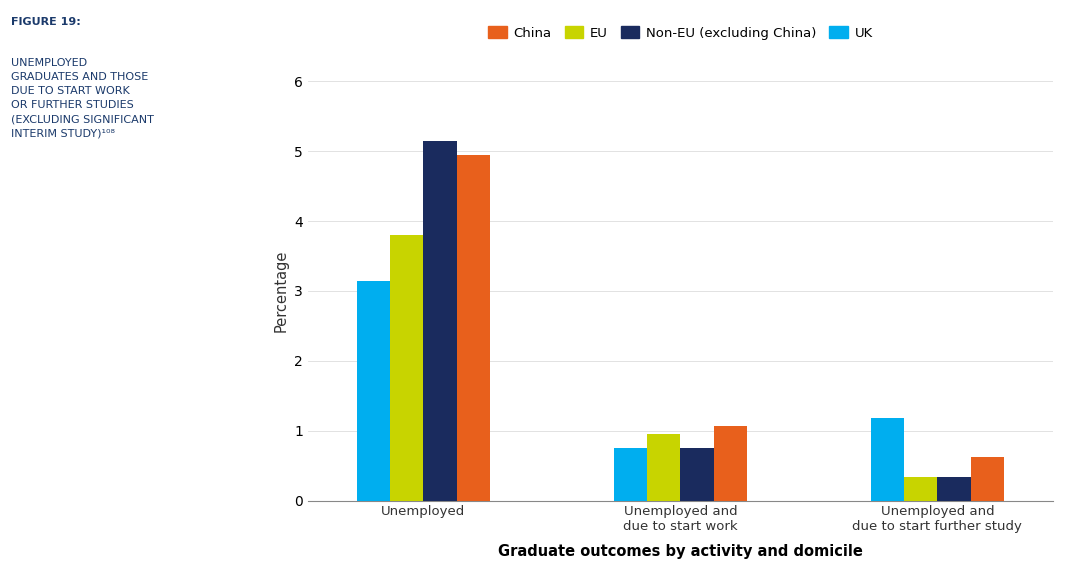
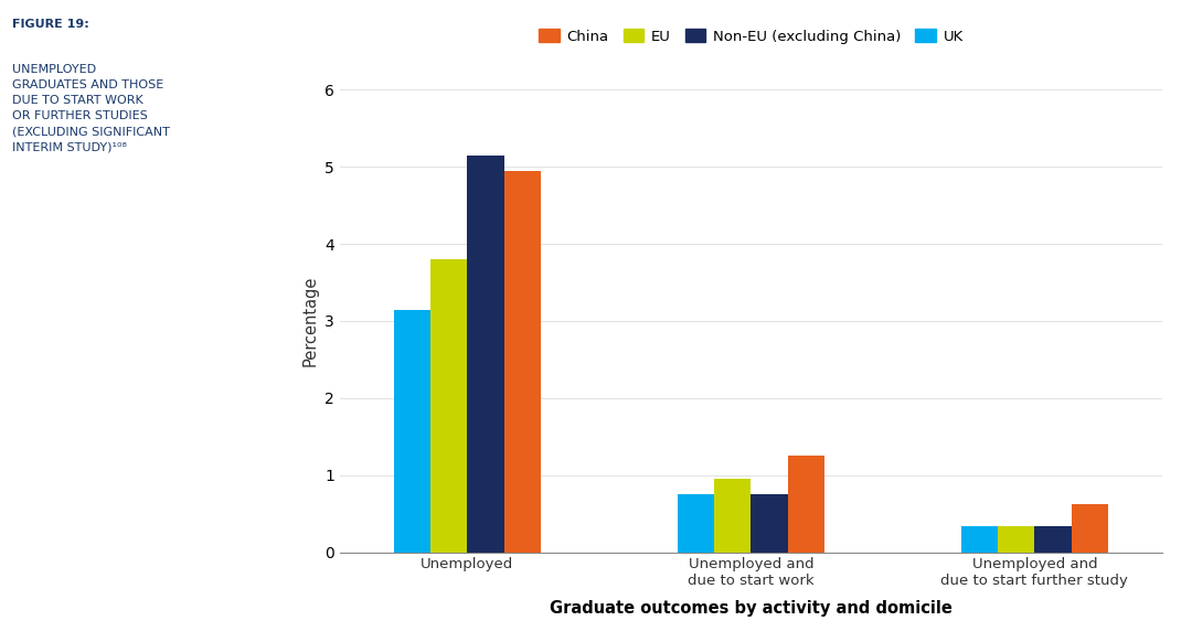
China/Unemployed and due to start work: 1.06 -> 1.25
UK/Unemployed and due to start further study: 1.18 -> 0.33
